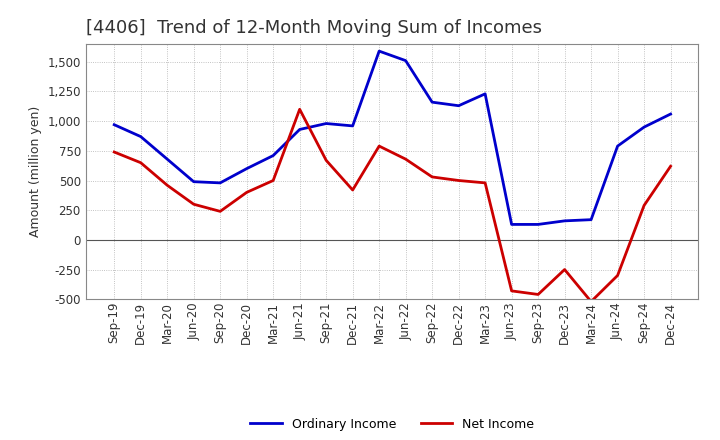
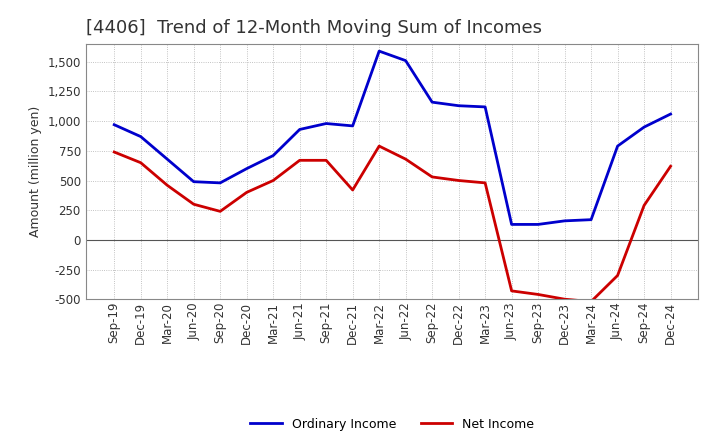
Net Income/Jun-21: 1,100 -> 670
Ordinary Income/Mar-23: 1,230 -> 1,120
Net Income/Dec-23: -250 -> -500
